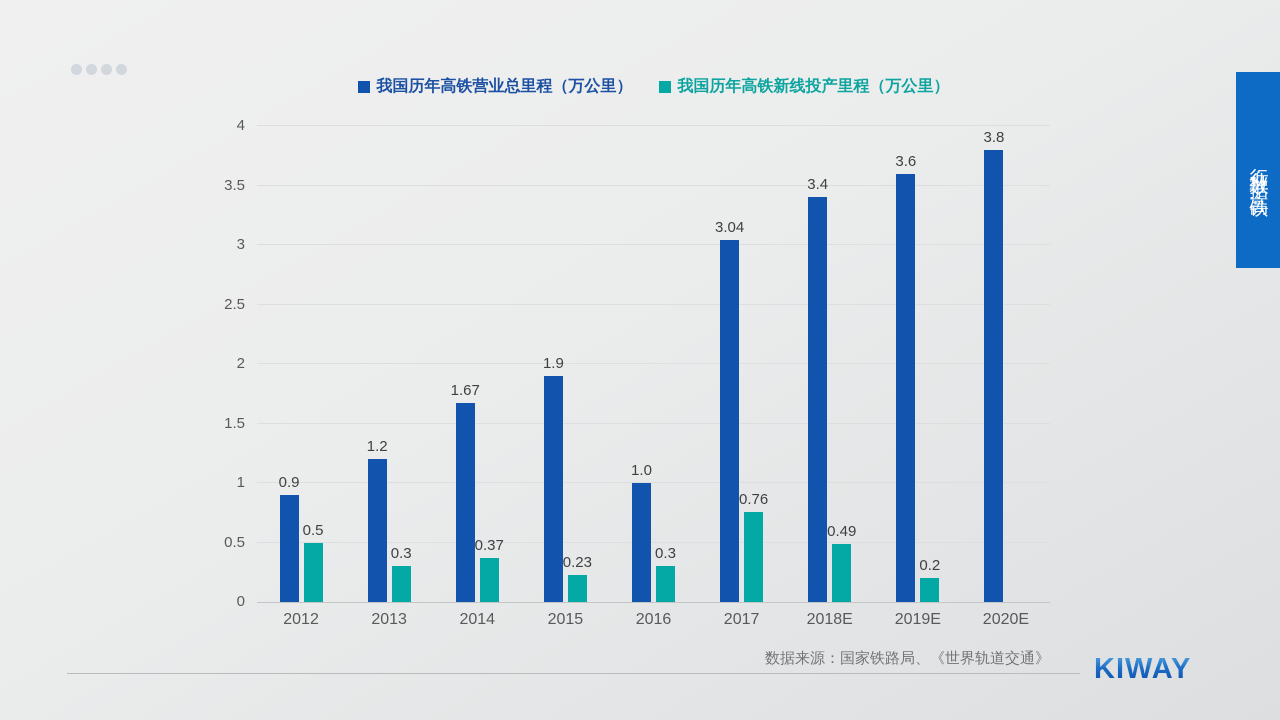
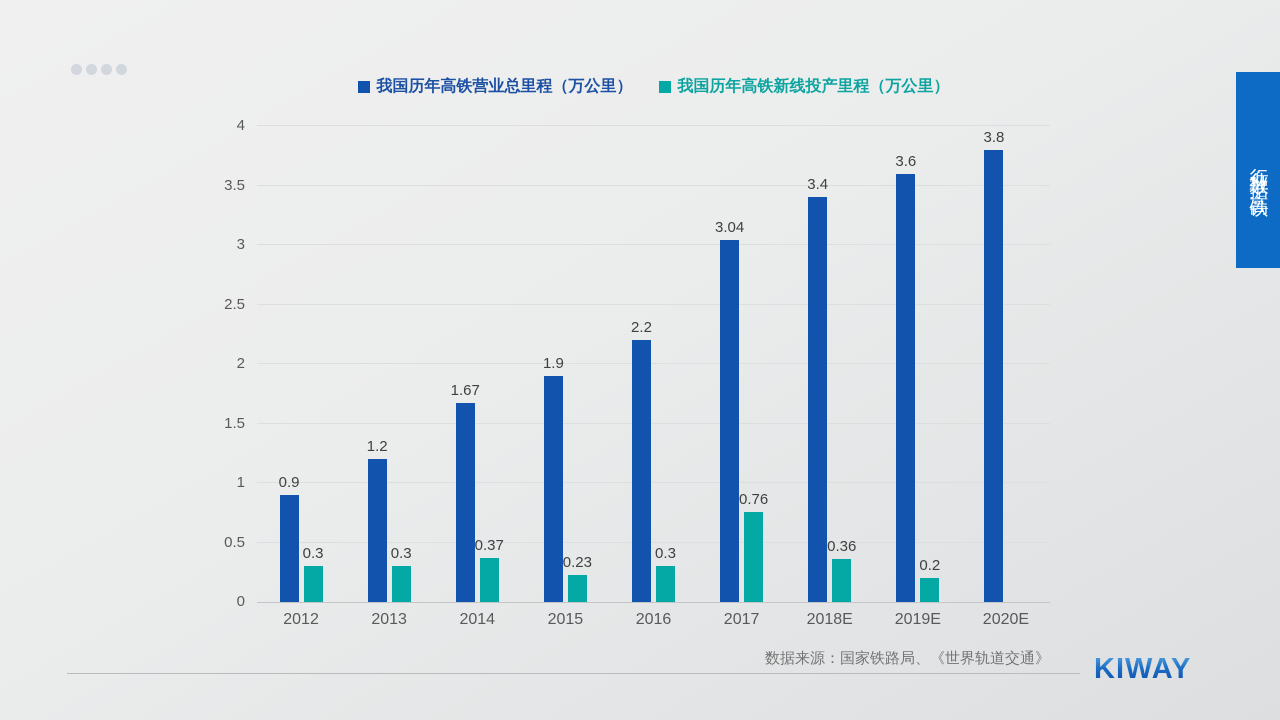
我国历年高铁新线投产里程（万公里）/2012: 0.5 -> 0.3
我国历年高铁营业总里程（万公里）/2016: 1.0 -> 2.2
我国历年高铁新线投产里程（万公里）/2018E: 0.49 -> 0.36
